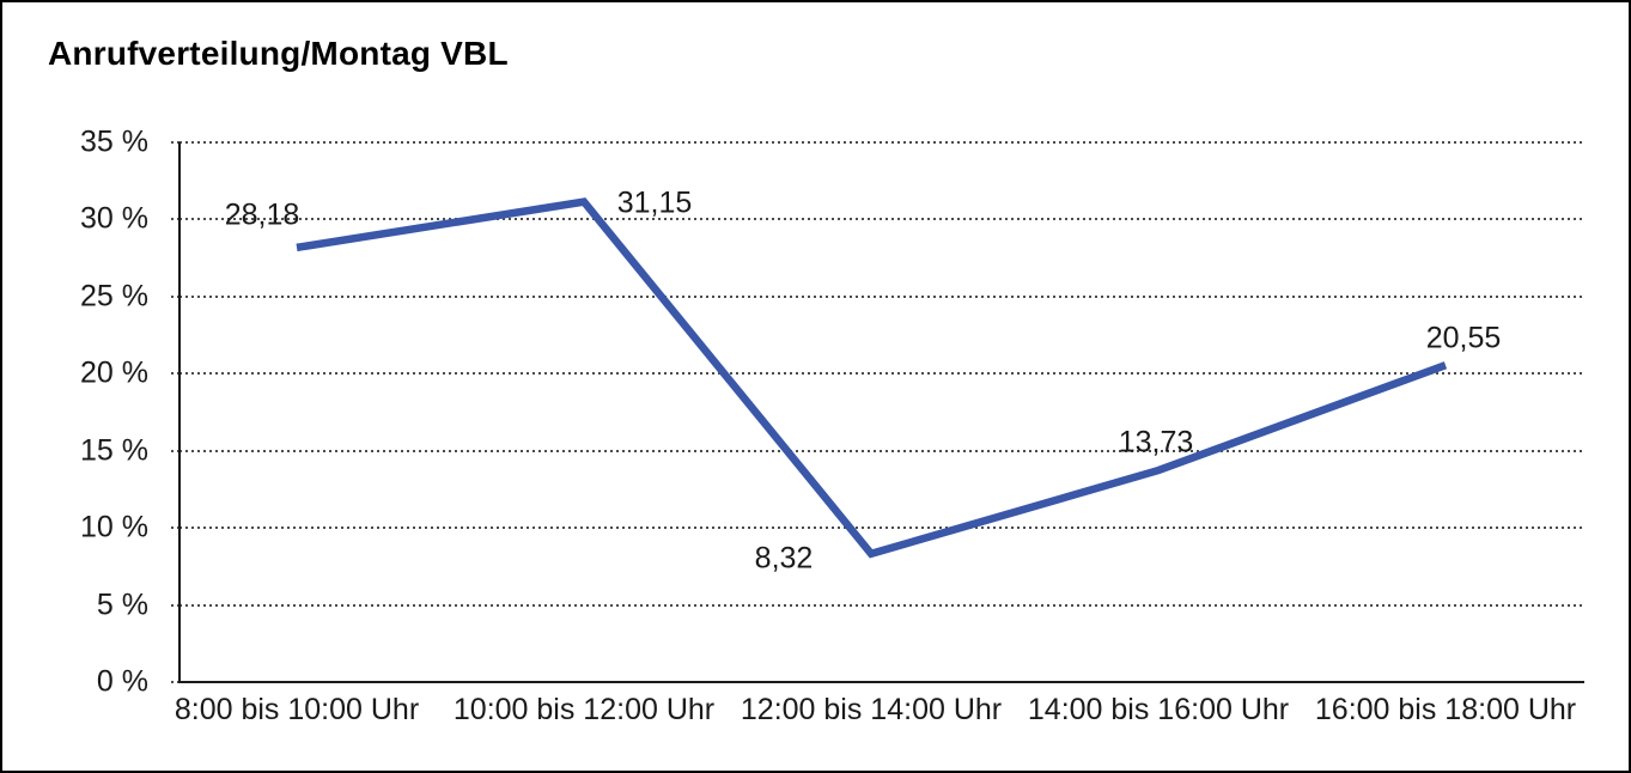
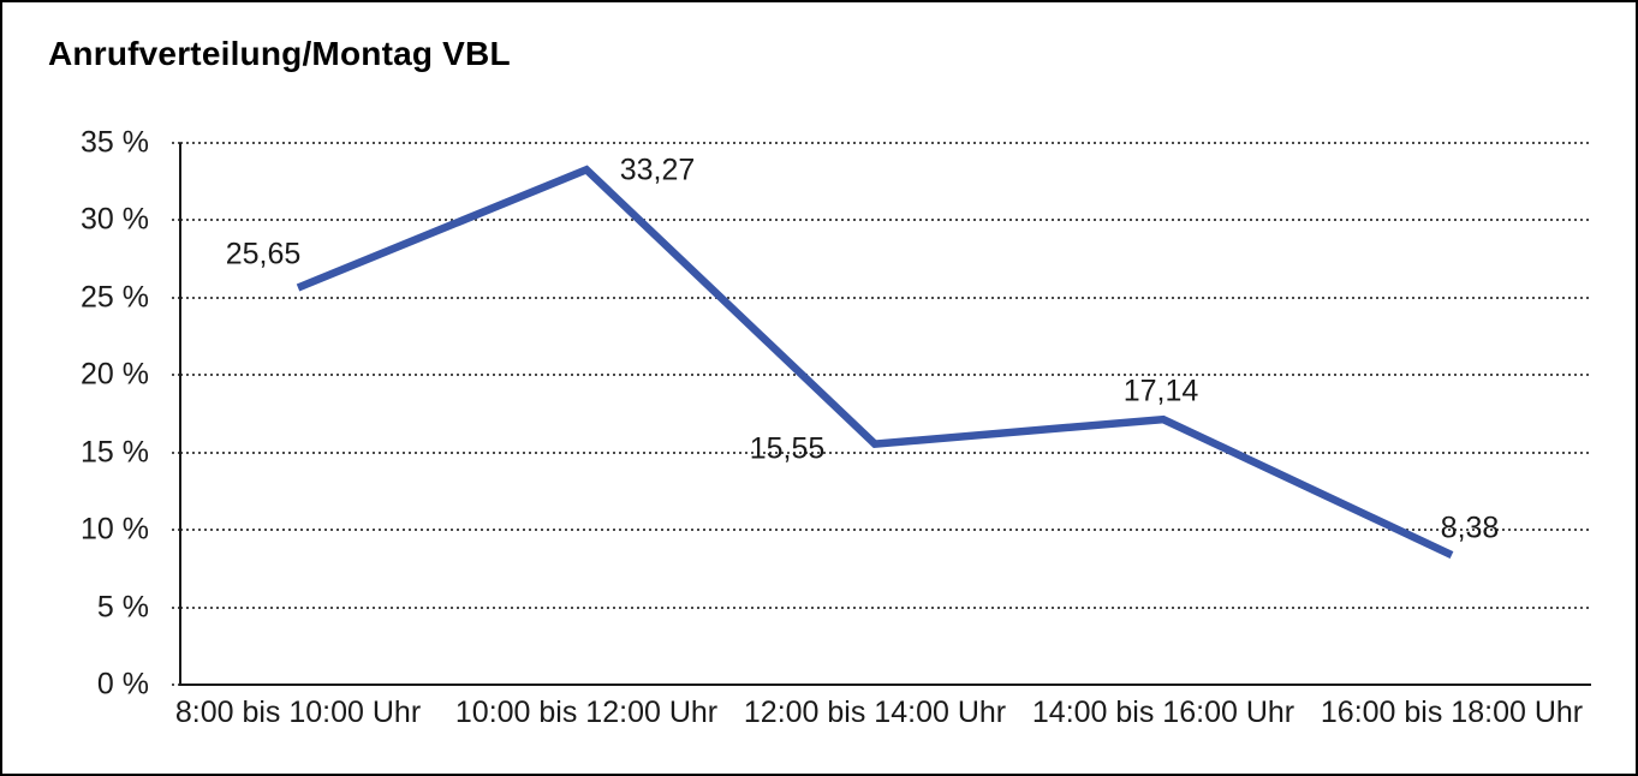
8:00 bis 10:00 Uhr: 28,18 -> 25,65
10:00 bis 12:00 Uhr: 31,15 -> 33,27
12:00 bis 14:00 Uhr: 8,32 -> 15,55
14:00 bis 16:00 Uhr: 13,73 -> 17,14
16:00 bis 18:00 Uhr: 20,55 -> 8,38
